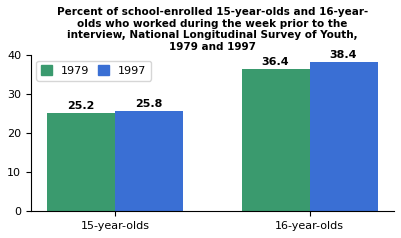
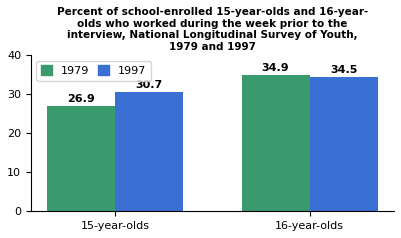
1979/15-year-olds: 25.2 -> 26.9
1997/15-year-olds: 25.8 -> 30.7
1979/16-year-olds: 36.4 -> 34.9
1997/16-year-olds: 38.4 -> 34.5
